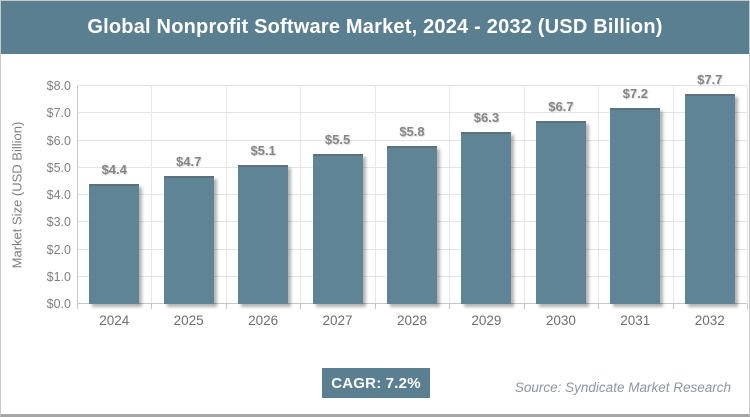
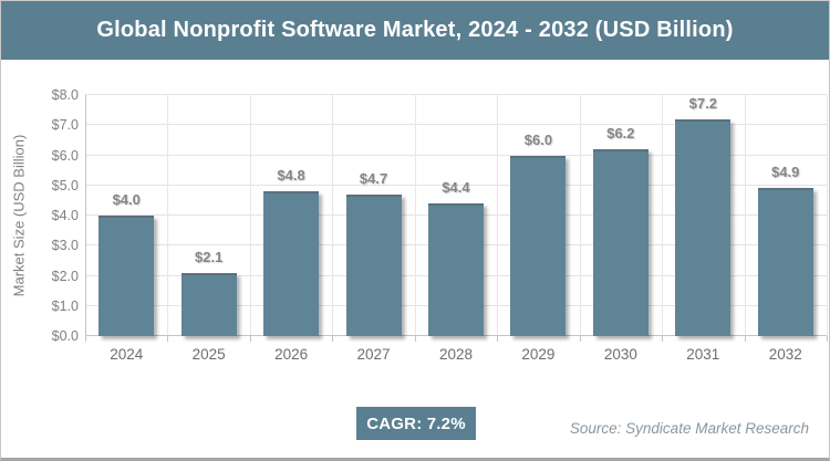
2024: $4.4 -> $4.0
2025: $4.7 -> $2.1
2026: $5.1 -> $4.8
2027: $5.5 -> $4.7
2028: $5.8 -> $4.4
2029: $6.3 -> $6.0
2030: $6.7 -> $6.2
2032: $7.7 -> $4.9
